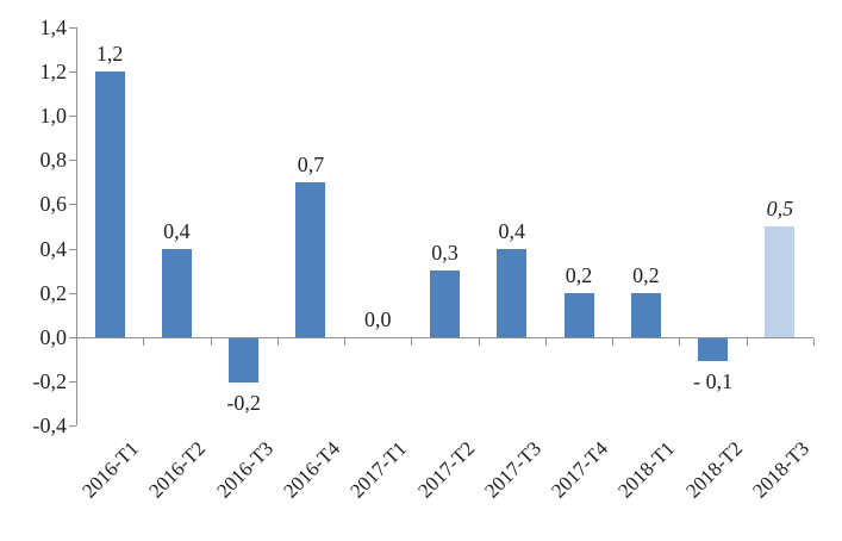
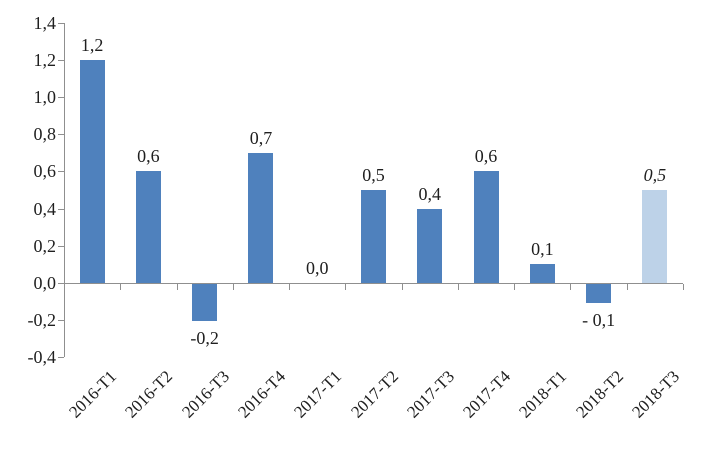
2016-T2: 0,4 -> 0,6
2017-T2: 0,3 -> 0,5
2017-T4: 0,2 -> 0,6
2018-T1: 0,2 -> 0,1
